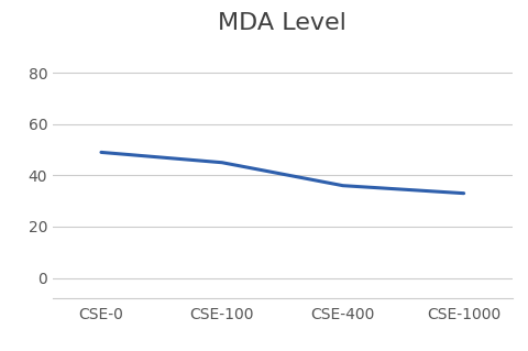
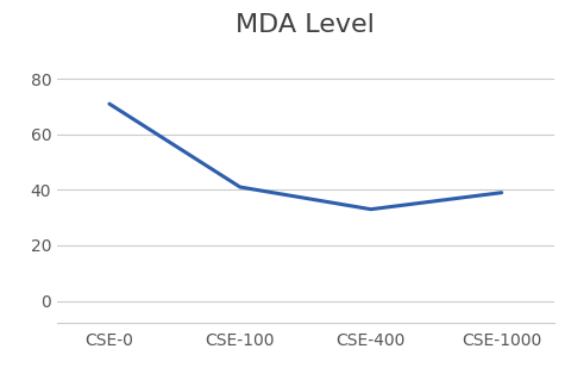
CSE-0: 49 -> 71
CSE-100: 45 -> 41
CSE-400: 36 -> 33
CSE-1000: 33 -> 39
